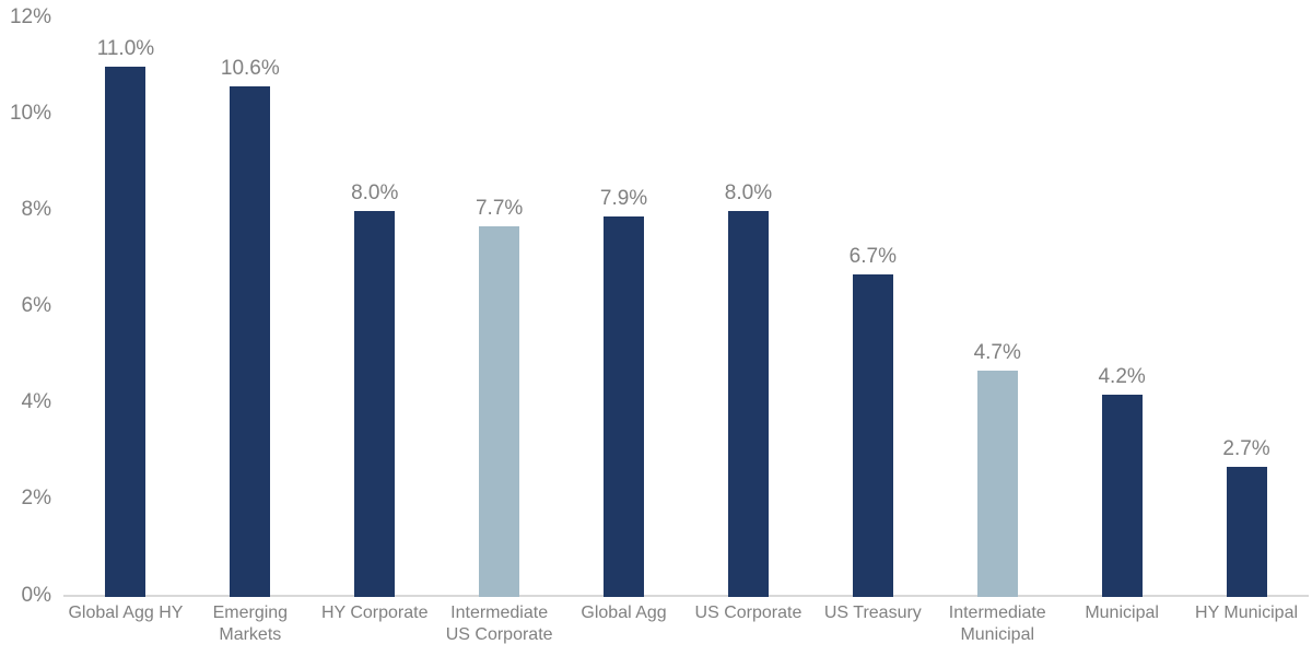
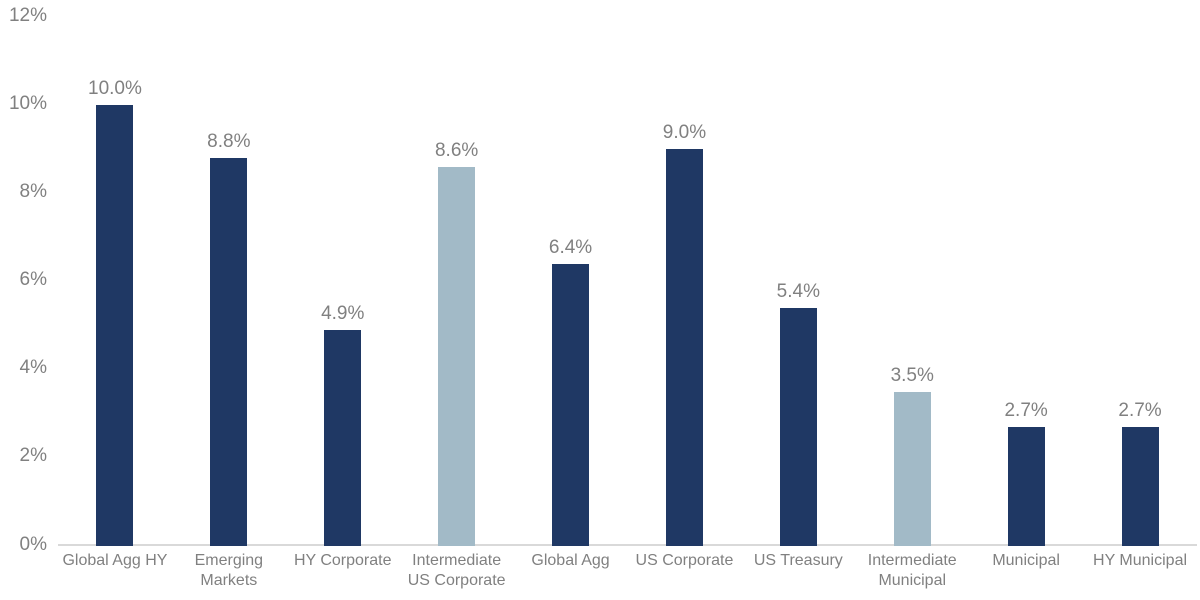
Global Agg HY: 11.0% -> 10.0%
Emerging Markets: 10.6% -> 8.8%
HY Corporate: 8.0% -> 4.9%
Intermediate US Corporate: 7.7% -> 8.6%
Global Agg: 7.9% -> 6.4%
US Corporate: 8.0% -> 9.0%
US Treasury: 6.7% -> 5.4%
Intermediate Municipal: 4.7% -> 3.5%
Municipal: 4.2% -> 2.7%
